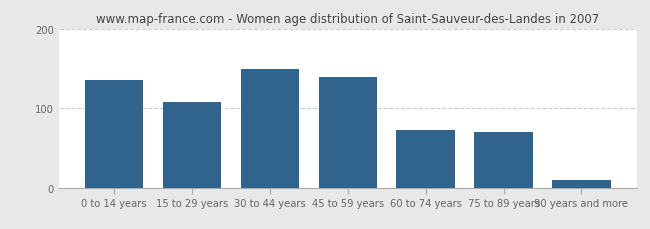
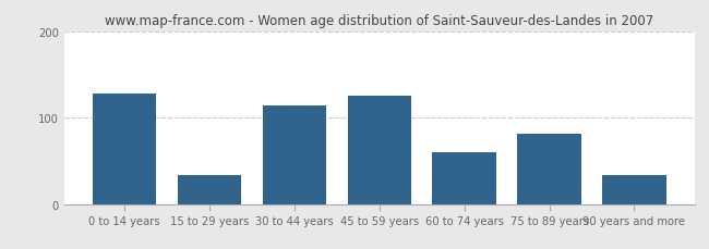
0 to 14 years: 135 -> 128
15 to 29 years: 108 -> 34
30 to 44 years: 150 -> 114
45 to 59 years: 140 -> 126
60 to 74 years: 72 -> 60
75 to 89 years: 70 -> 82
90 years and more: 10 -> 34
